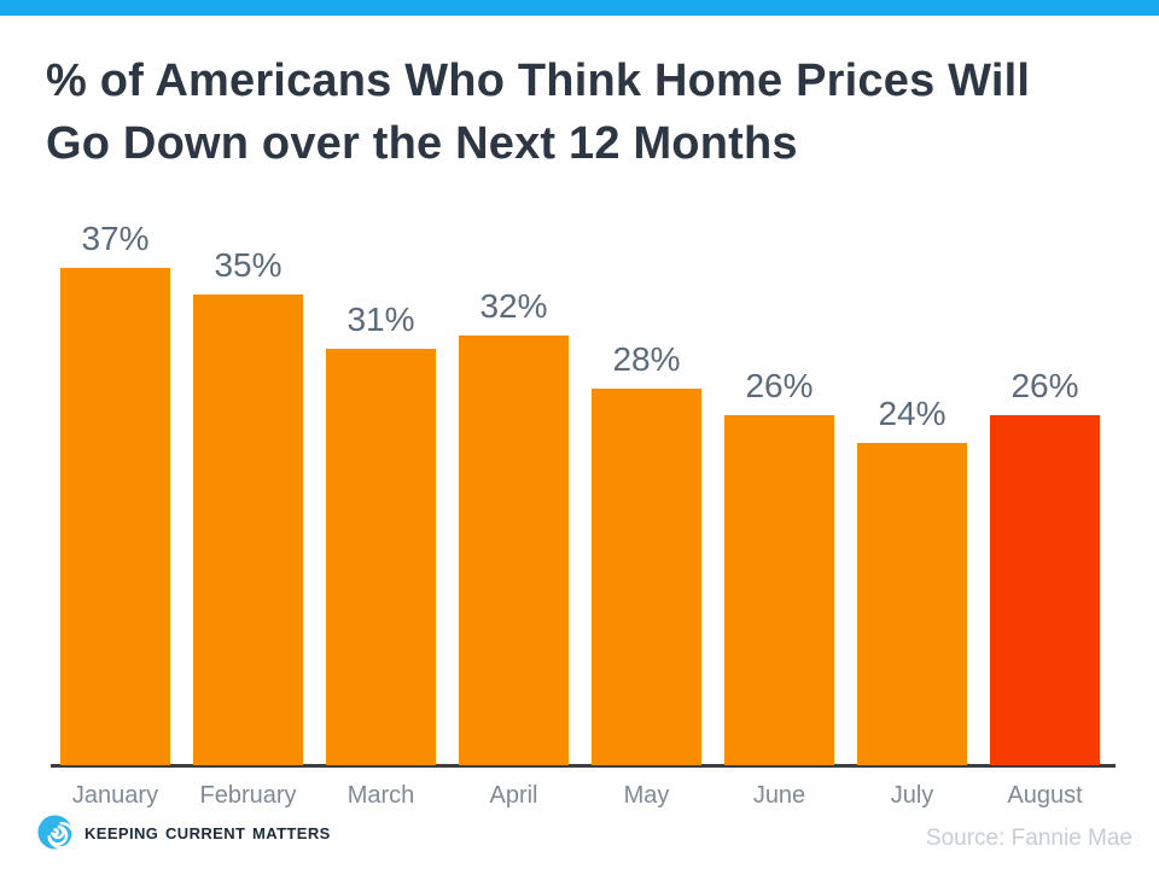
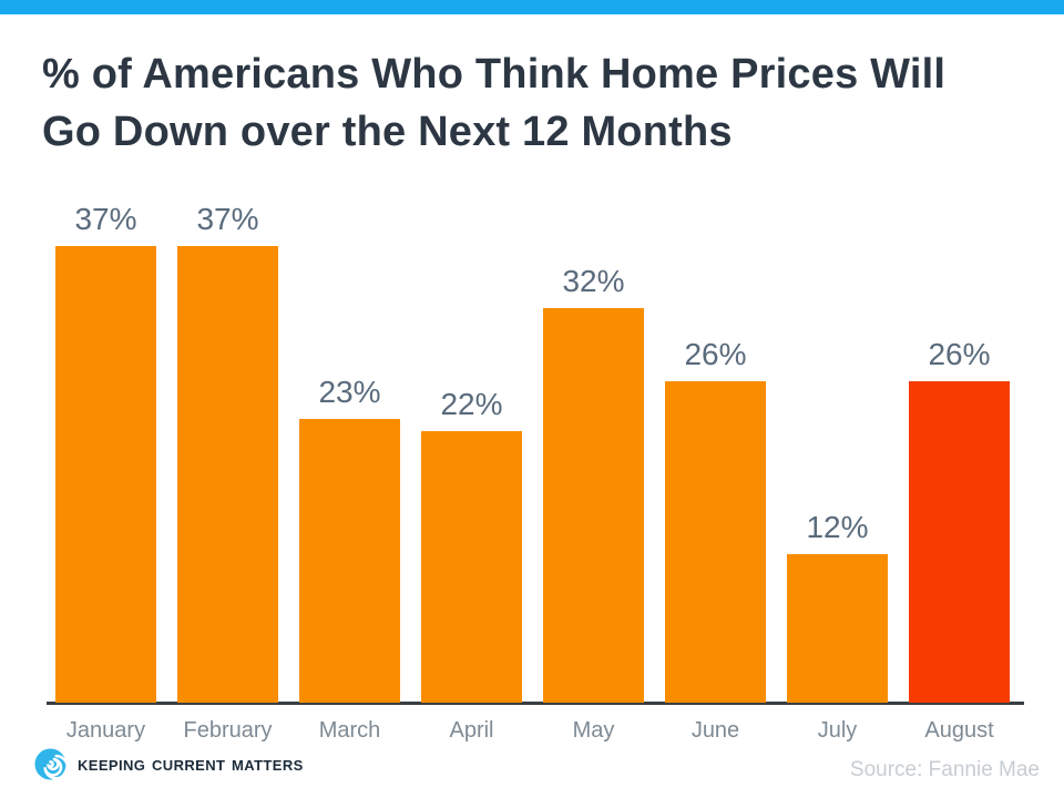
February: 35% -> 37%
March: 31% -> 23%
April: 32% -> 22%
May: 28% -> 32%
July: 24% -> 12%
